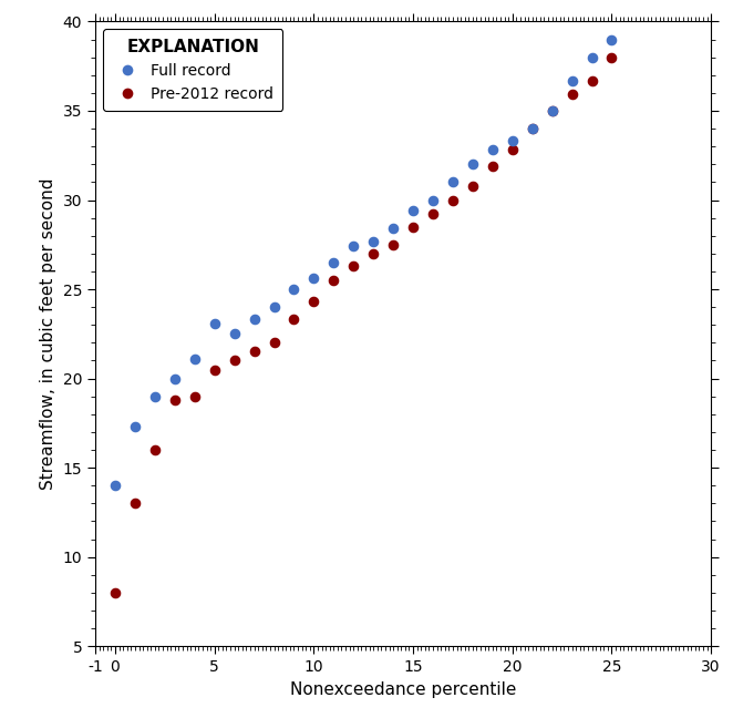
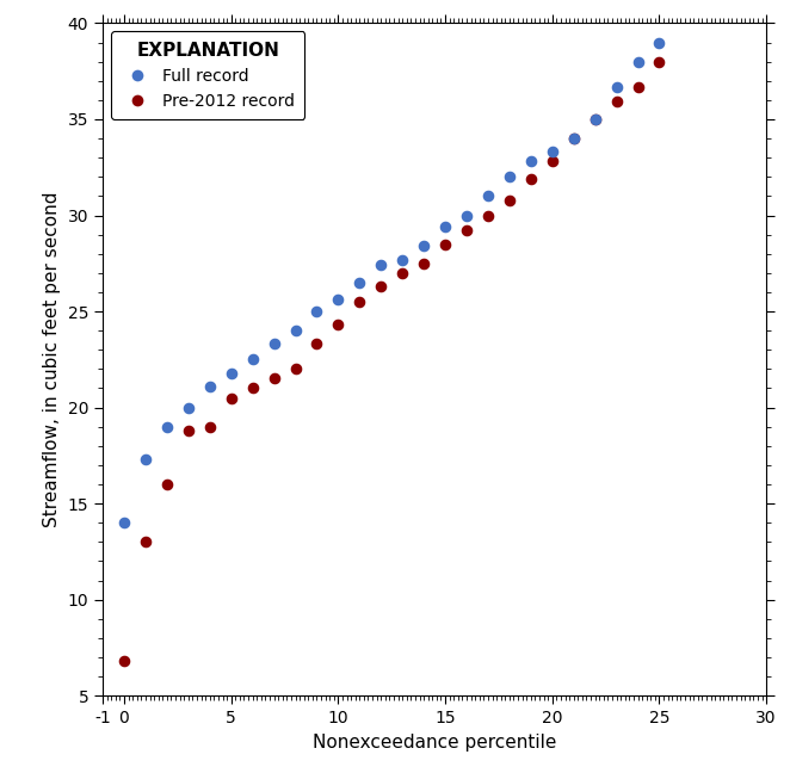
Pre-2012 record/0: 8.0 -> 6.8
Full record/5: 23.1 -> 21.8
